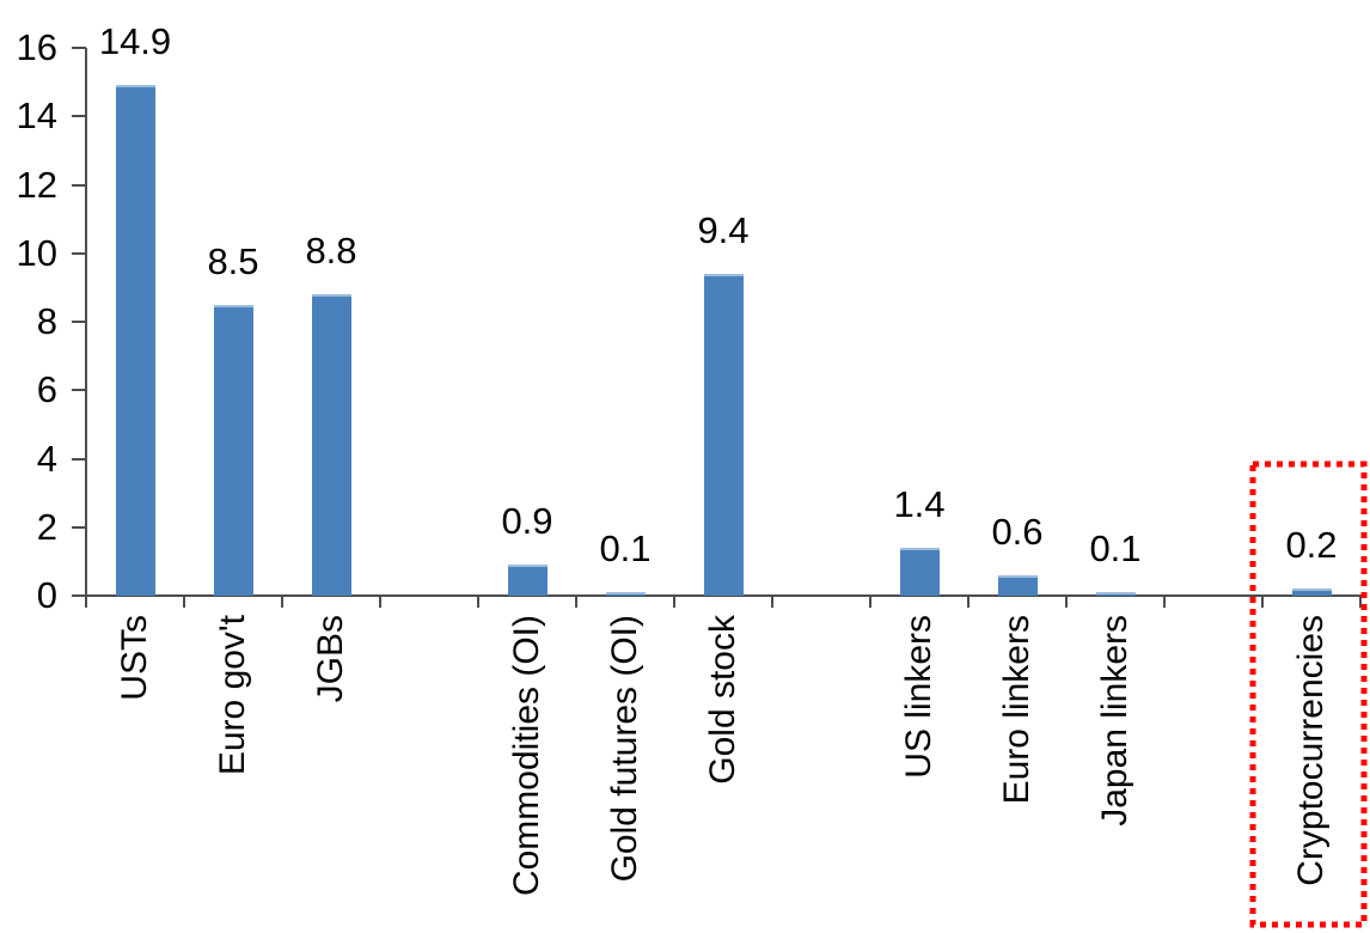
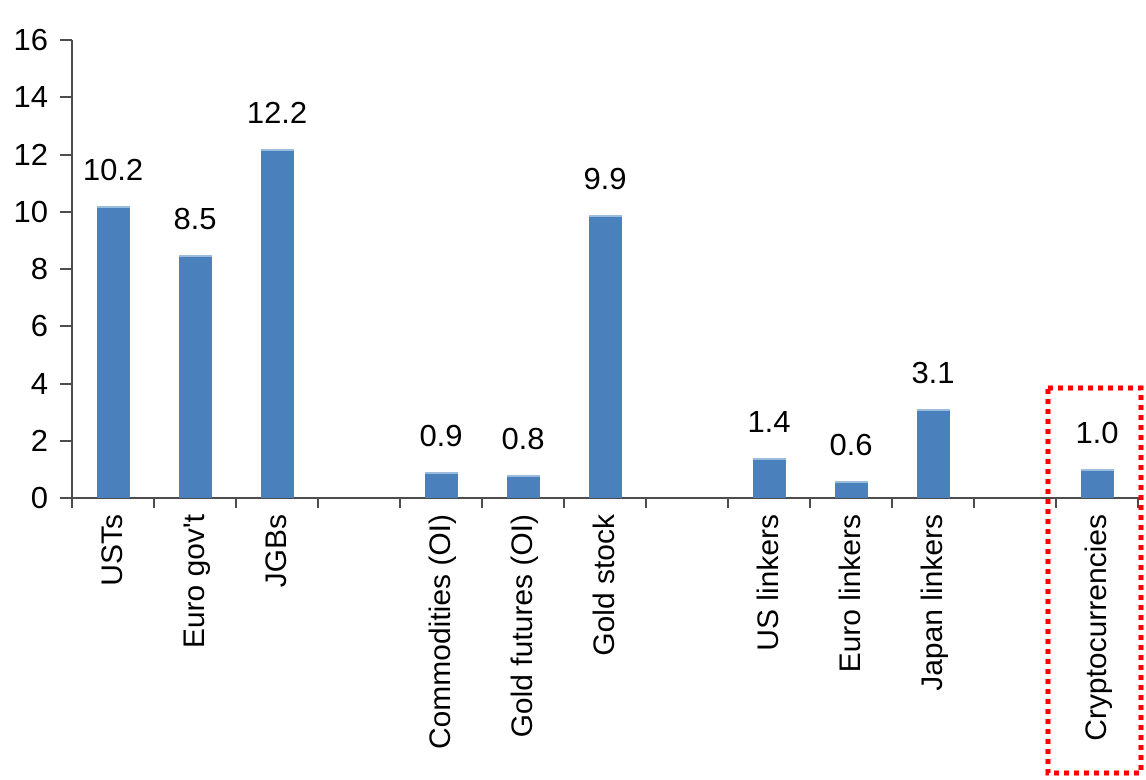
USTs: 14.9 -> 10.2
JGBs: 8.8 -> 12.2
Gold futures (OI): 0.1 -> 0.8
Gold stock: 9.4 -> 9.9
Japan linkers: 0.1 -> 3.1
Cryptocurrencies: 0.2 -> 1.0
